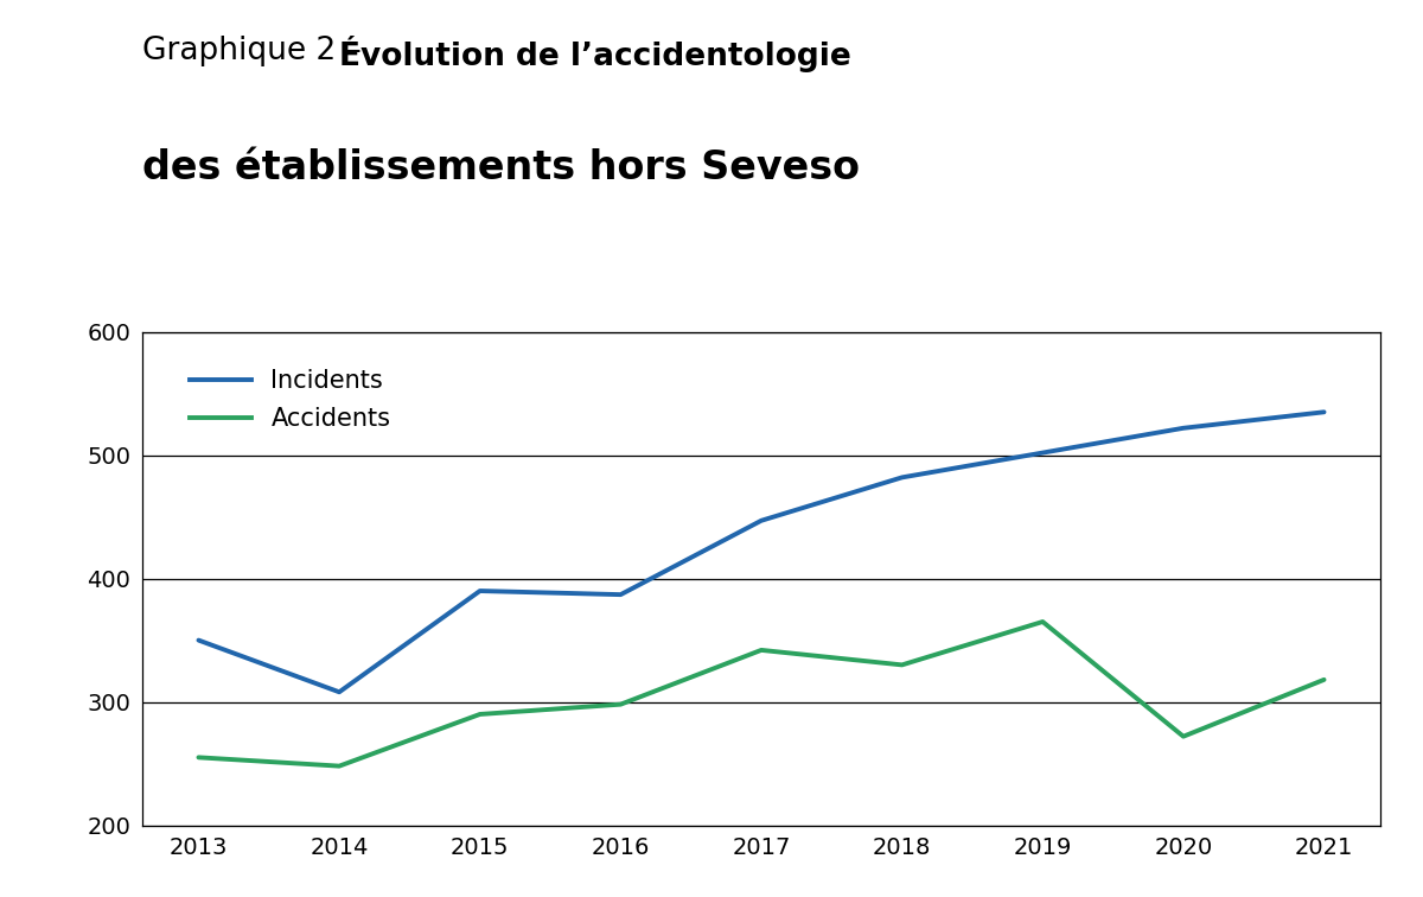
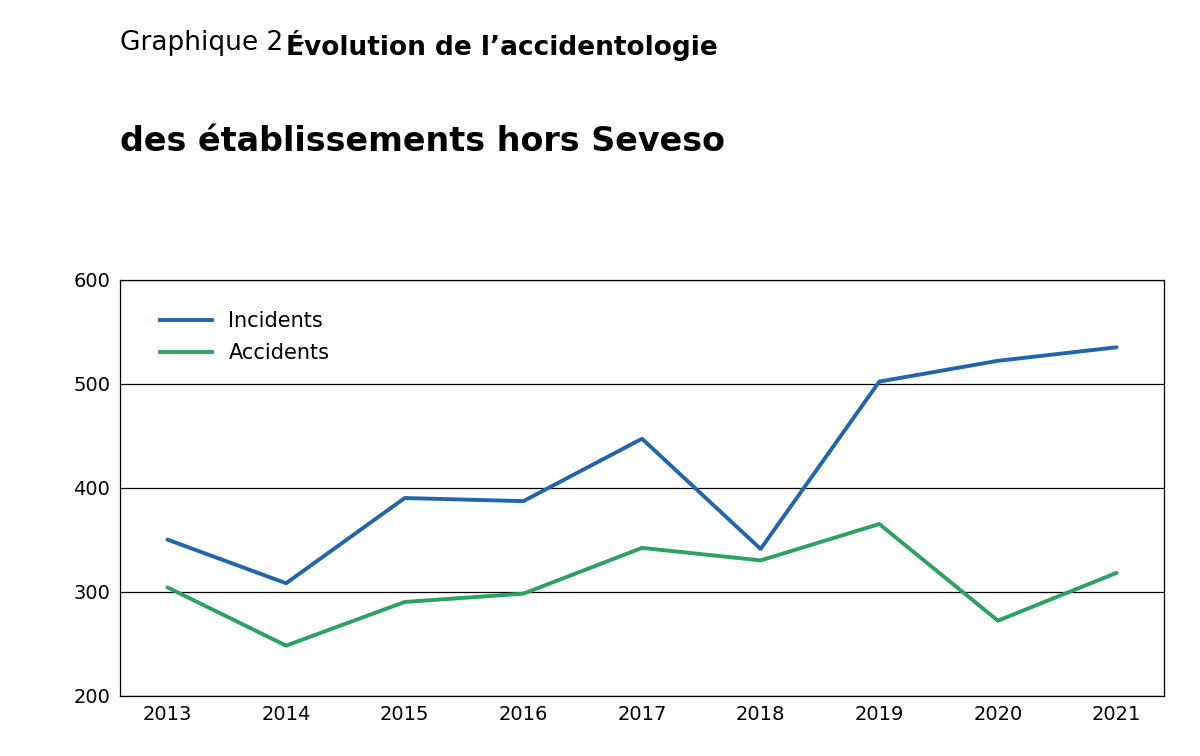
Accidents/2013: 255 -> 304
Incidents/2018: 482 -> 341
